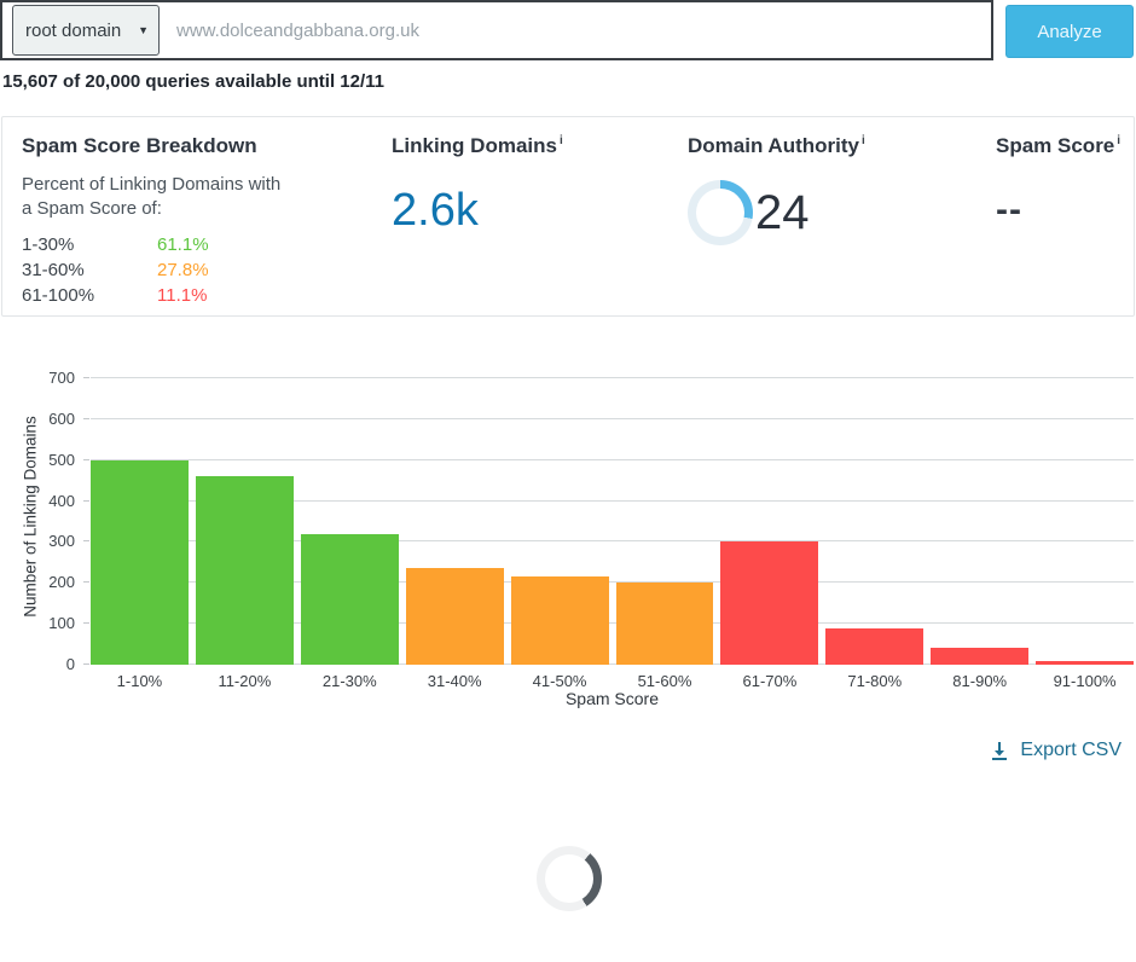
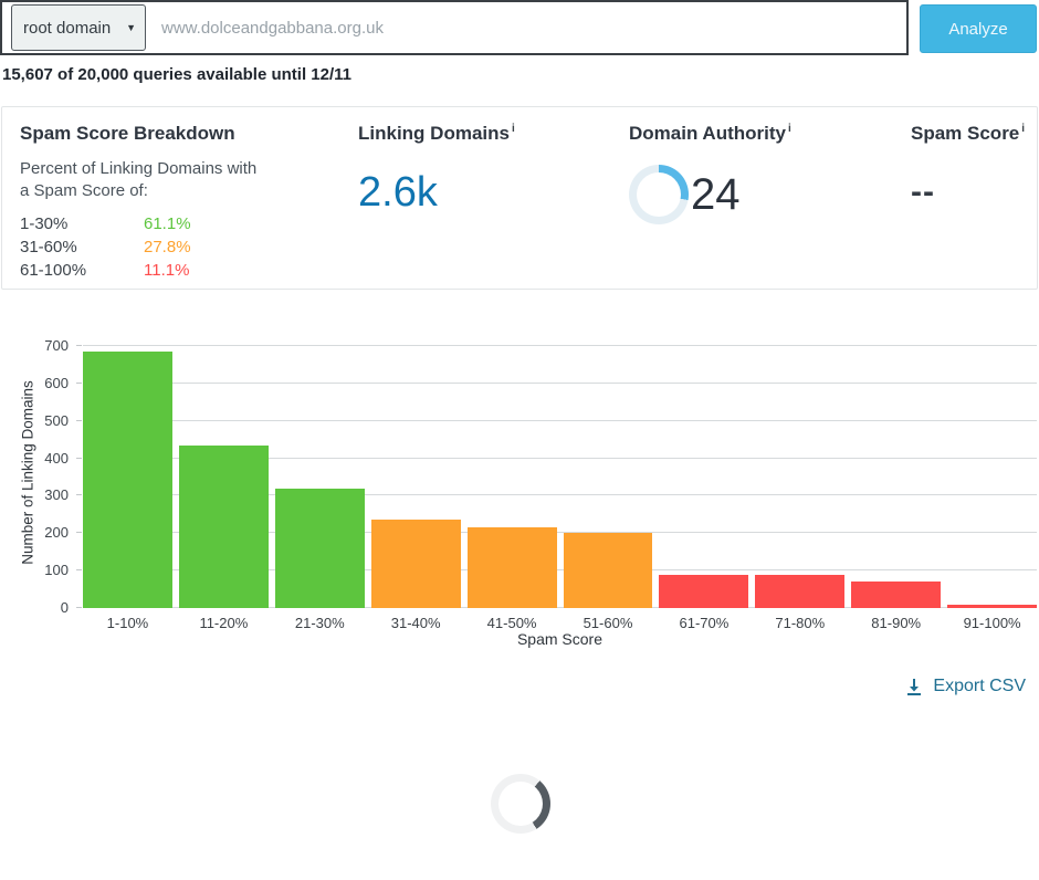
1-10%: 500 -> 680
11-20%: 460 -> 440
61-70%: 300 -> 90
81-90%: 40 -> 70
